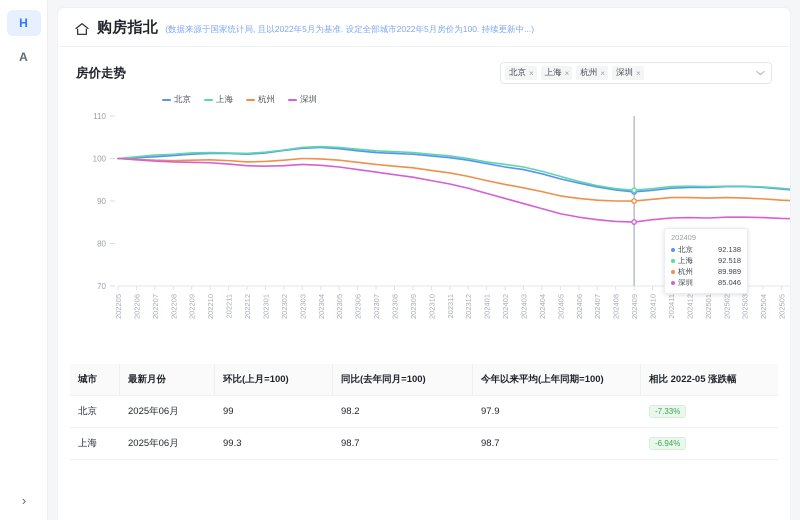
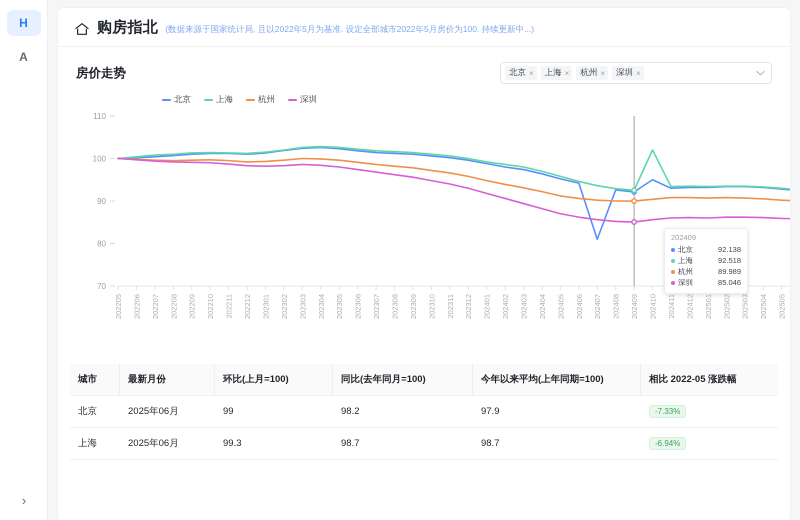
北京/202407: 93 -> 81
北京/202410: 92 -> 95
上海/202410: 93 -> 102
